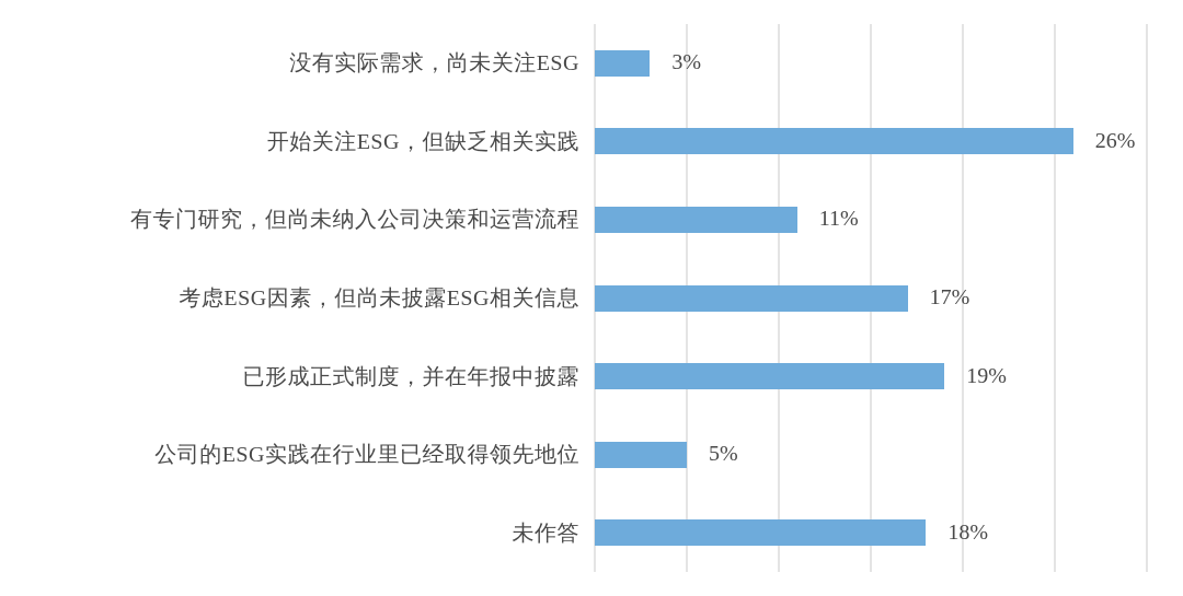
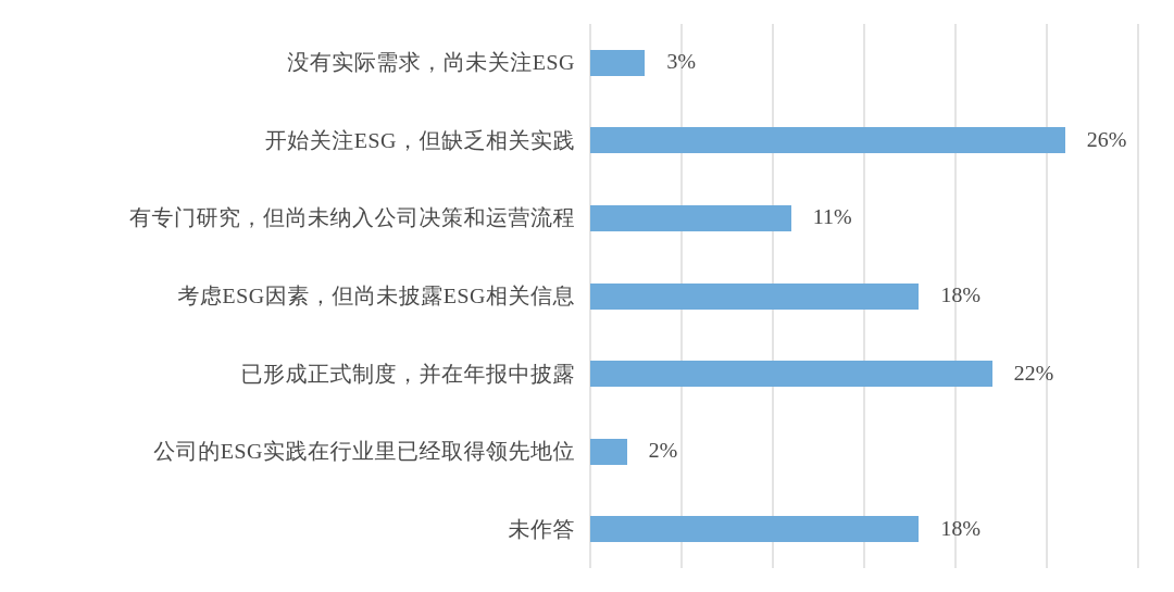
考虑ESG因素，但尚未披露ESG相关信息: 17% -> 18%
已形成正式制度，并在年报中披露: 19% -> 22%
公司的ESG实践在行业里已经取得领先地位: 5% -> 2%
